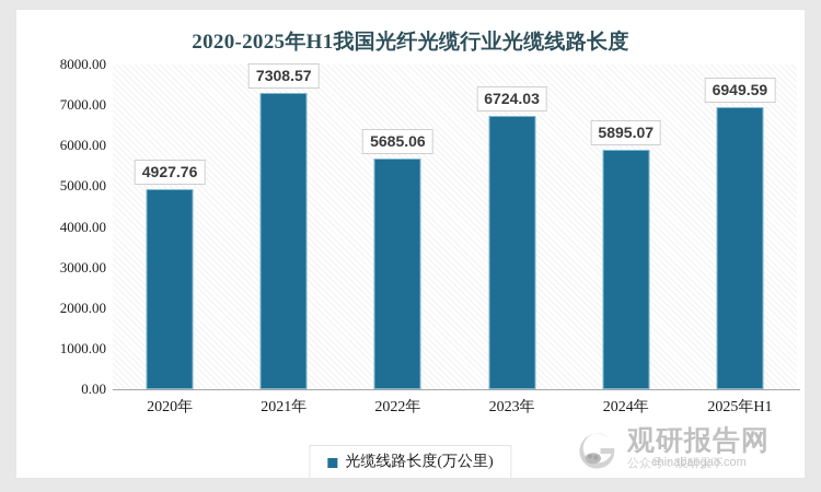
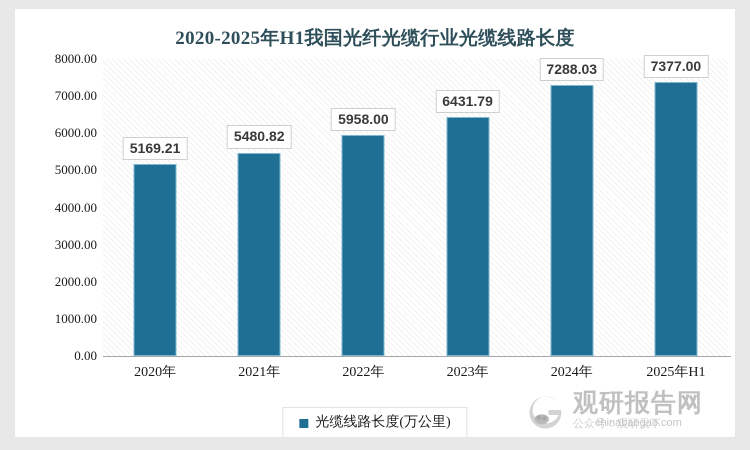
2020年: 4927.76 -> 5169.21
2021年: 7308.57 -> 5480.82
2022年: 5685.06 -> 5958.00
2023年: 6724.03 -> 6431.79
2024年: 5895.07 -> 7288.03
2025年H1: 6949.59 -> 7377.00
